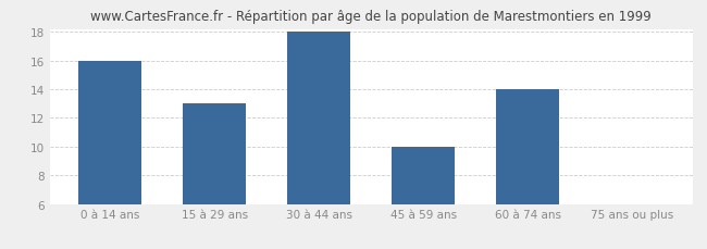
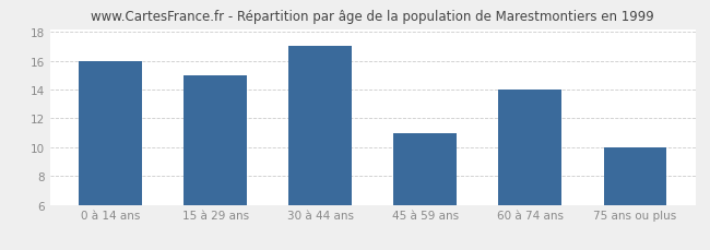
15 à 29 ans: 13 -> 15
30 à 44 ans: 18 -> 17
45 à 59 ans: 10 -> 11
75 ans ou plus: 6 -> 10
